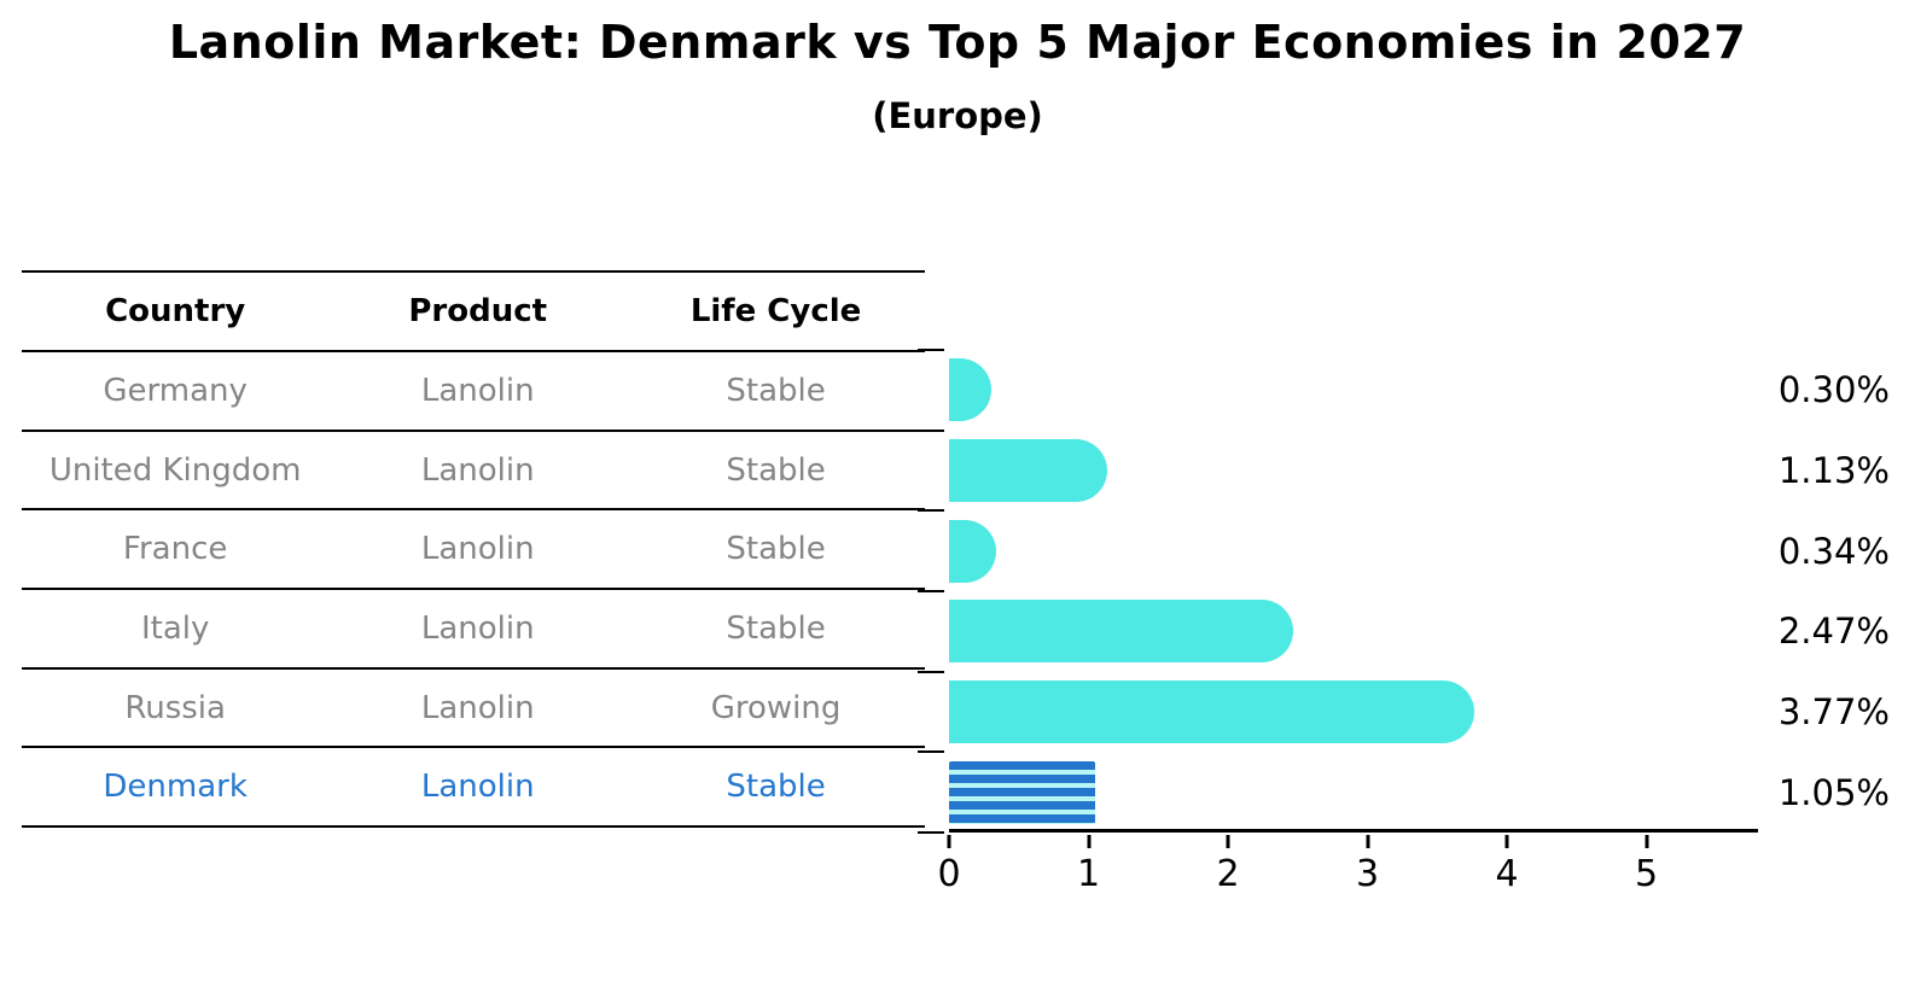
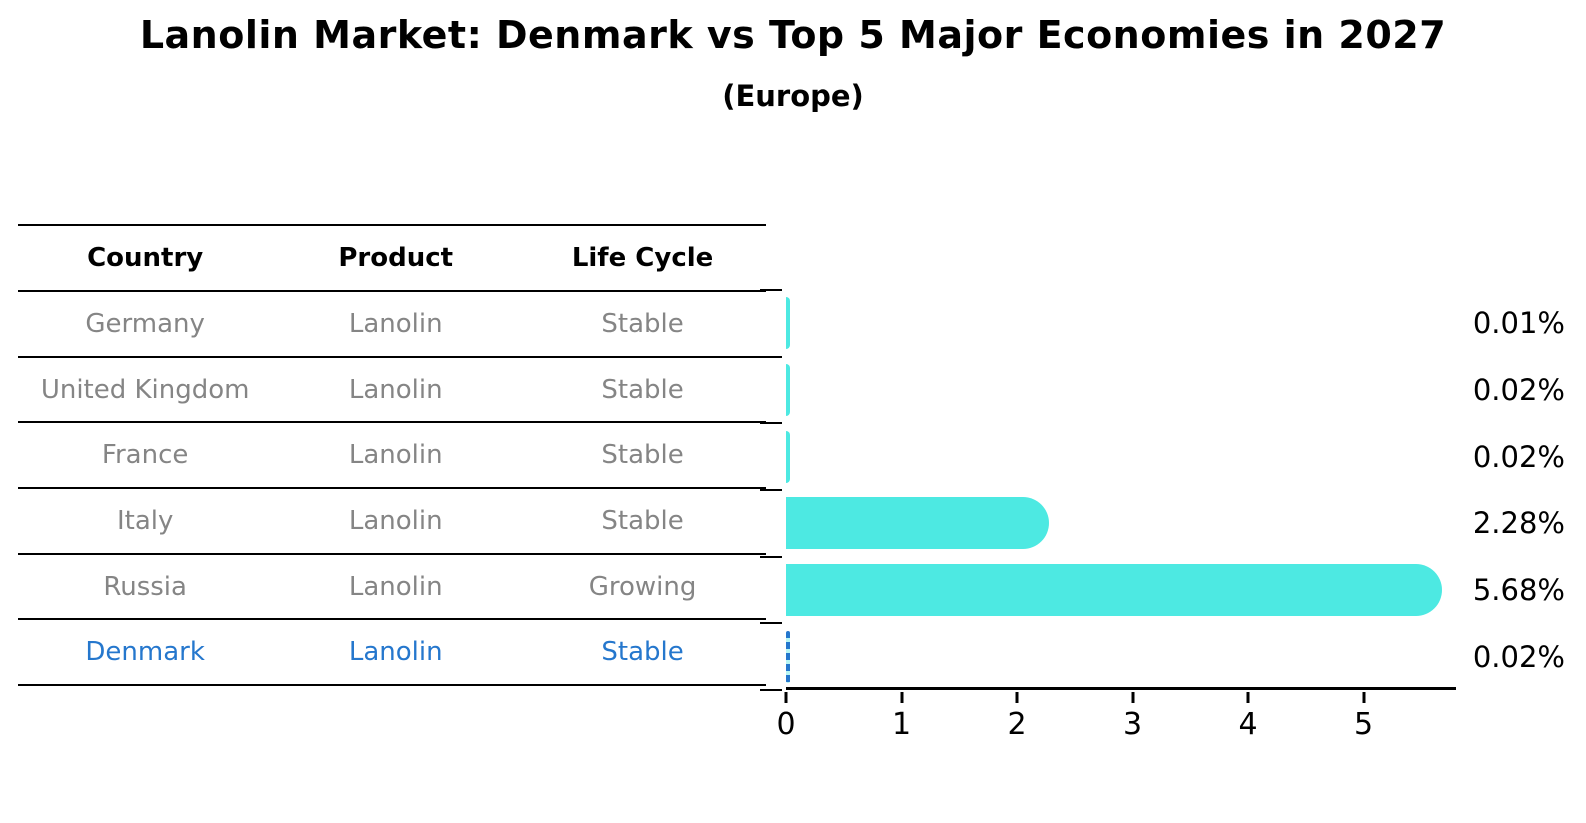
Germany: 0.30% -> 0.01%
United Kingdom: 1.13% -> 0.02%
France: 0.34% -> 0.02%
Italy: 2.47% -> 2.28%
Russia: 3.77% -> 5.68%
Denmark: 1.05% -> 0.02%
